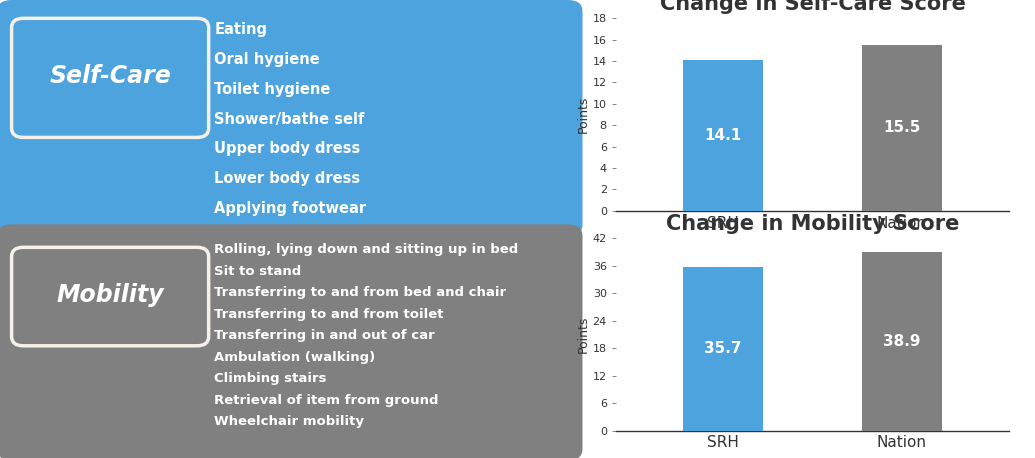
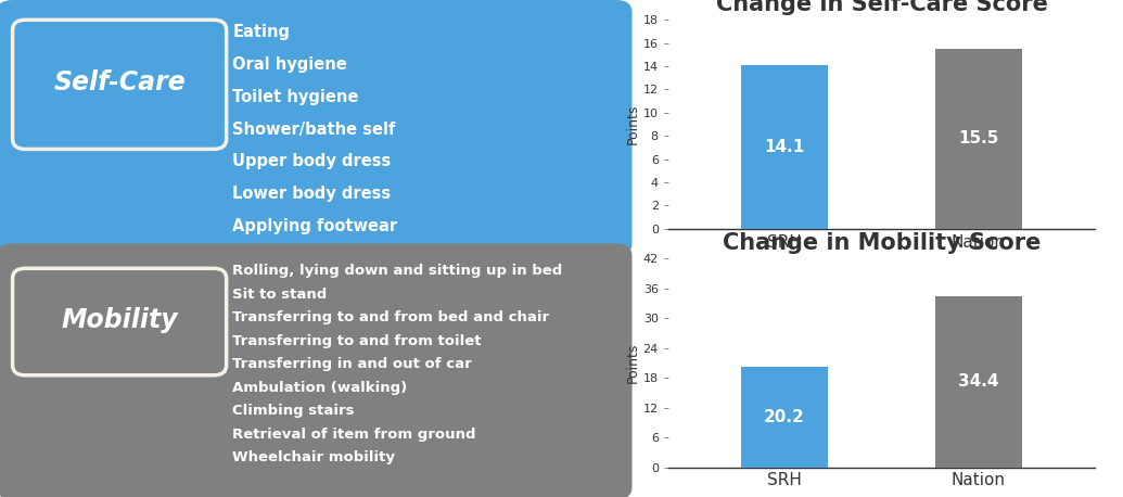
Change in Mobility Score/SRH: 35.7 -> 20.2
Change in Mobility Score/Nation: 38.9 -> 34.4
